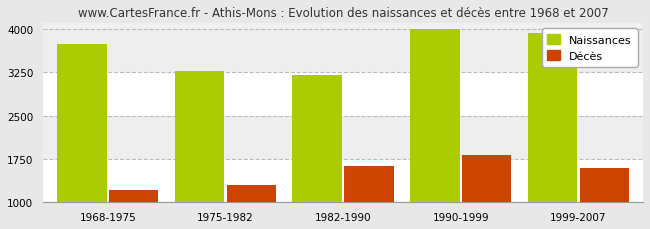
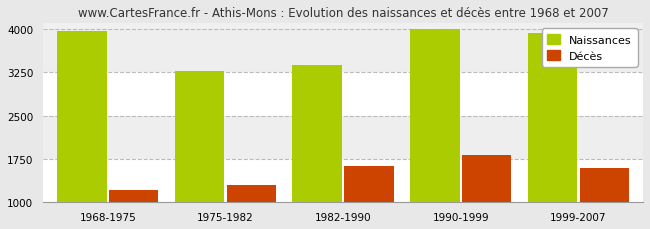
Naissances/1968-1975: 3740 -> 3960
Naissances/1982-1990: 3200 -> 3380
